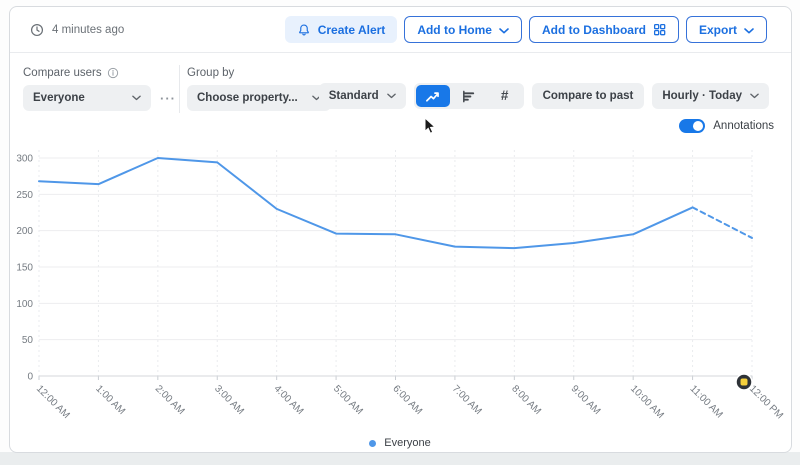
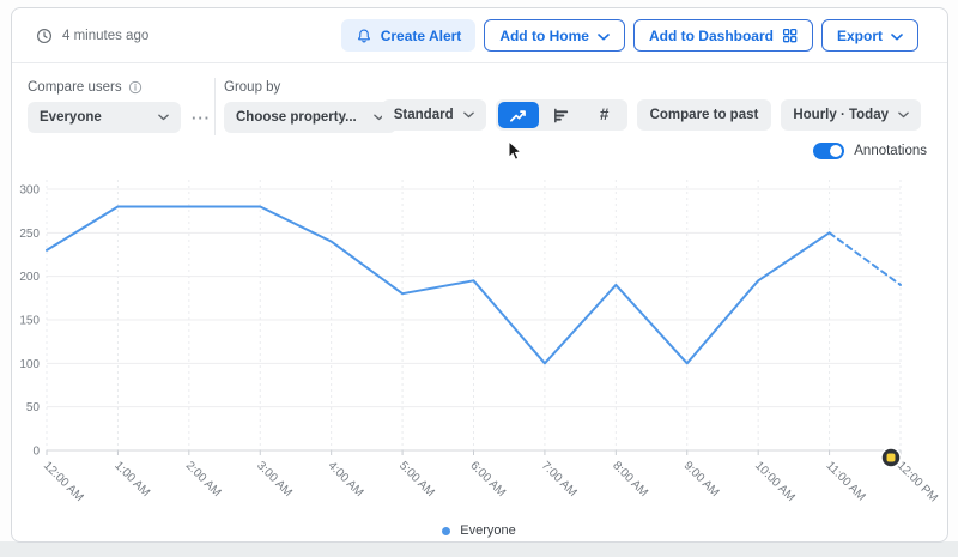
12:00 AM: 270 -> 230
1:00 AM: 260 -> 280
2:00 AM: 300 -> 280
3:00 AM: 290 -> 280
4:00 AM: 230 -> 240
5:00 AM: 200 -> 180
7:00 AM: 180 -> 100
8:00 AM: 180 -> 190
9:00 AM: 180 -> 100
11:00 AM: 230 -> 250
